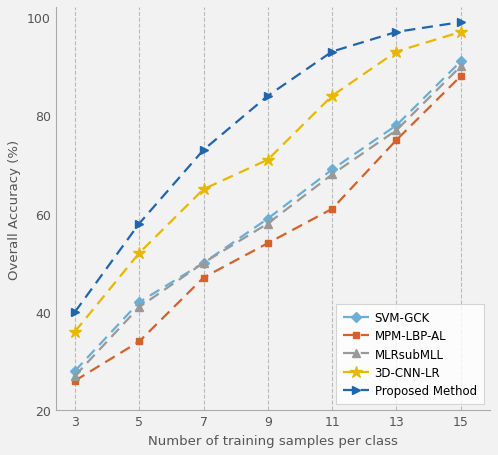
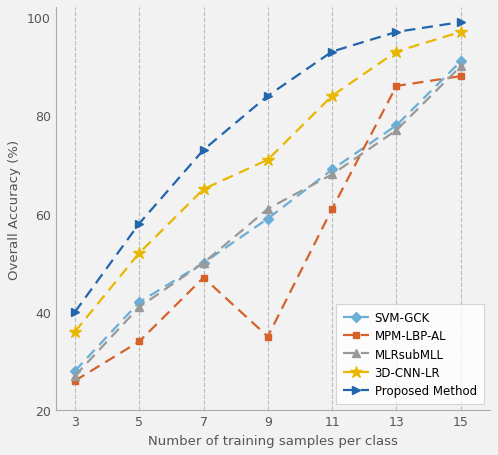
MPM-LBP-AL/9: 54 -> 35
MLRsubMLL/9: 58 -> 61
MPM-LBP-AL/13: 75 -> 86
